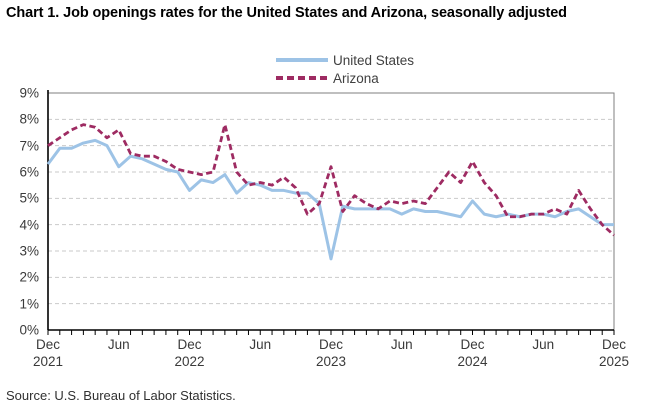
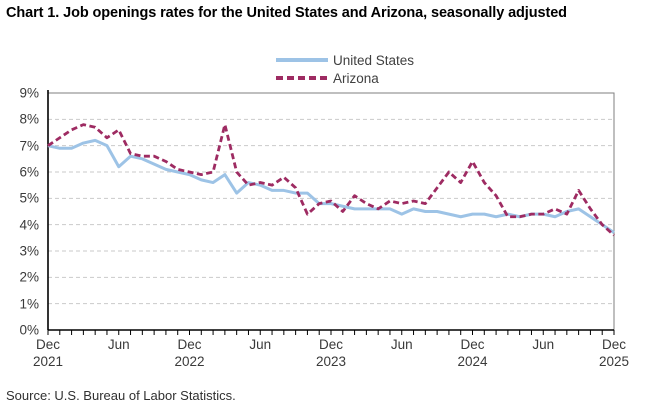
United States/Dec 2021: 6.3% -> 7.0%
United States/Dec 2022: 5.3% -> 5.9%
United States/Dec 2023: 2.7% -> 4.8%
Arizona/Dec 2023: 6.2% -> 4.9%
United States/Dec 2024: 4.9% -> 4.4%
United States/Dec 2025: 4.0% -> 3.7%
